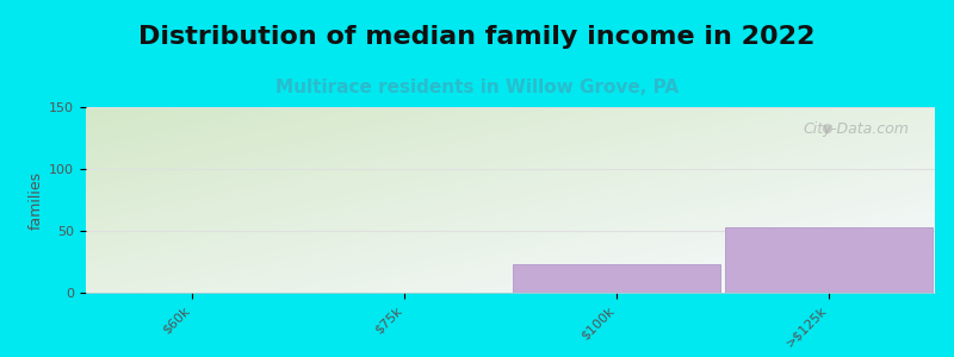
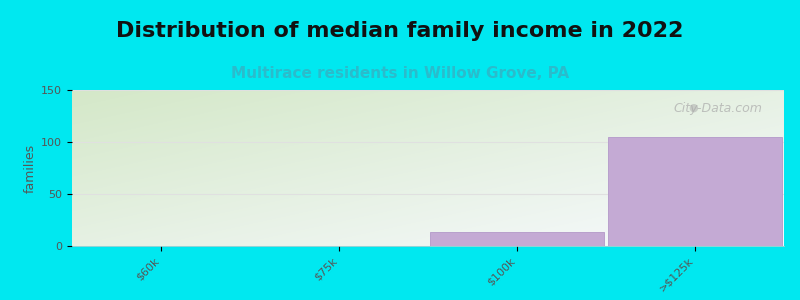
$100k: 23 -> 13
>$125k: 53 -> 105
